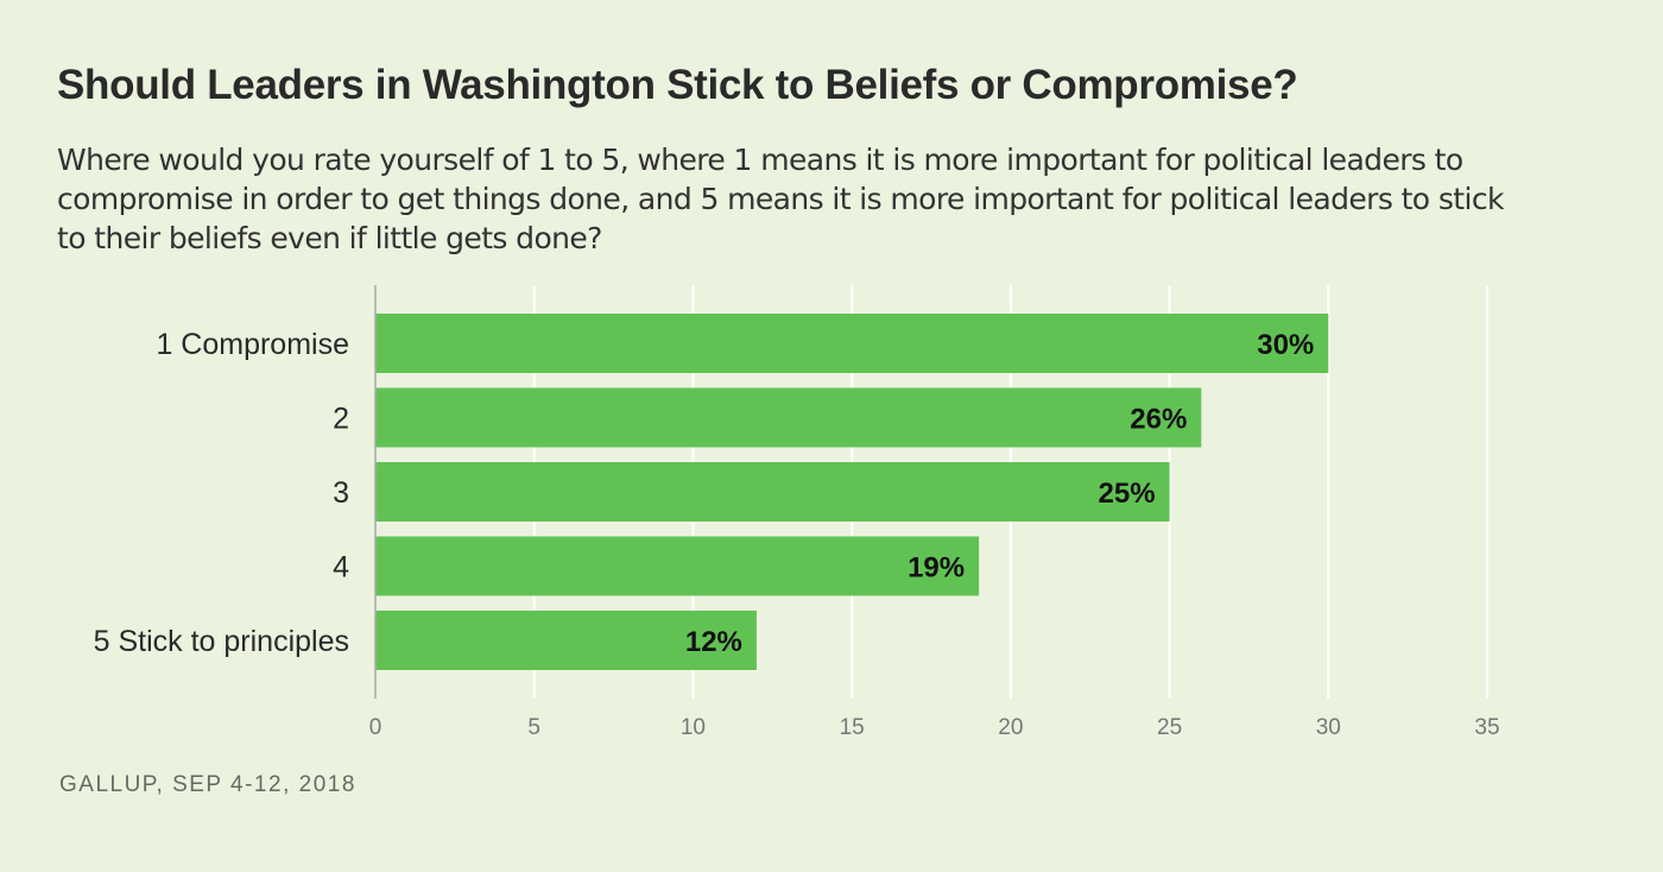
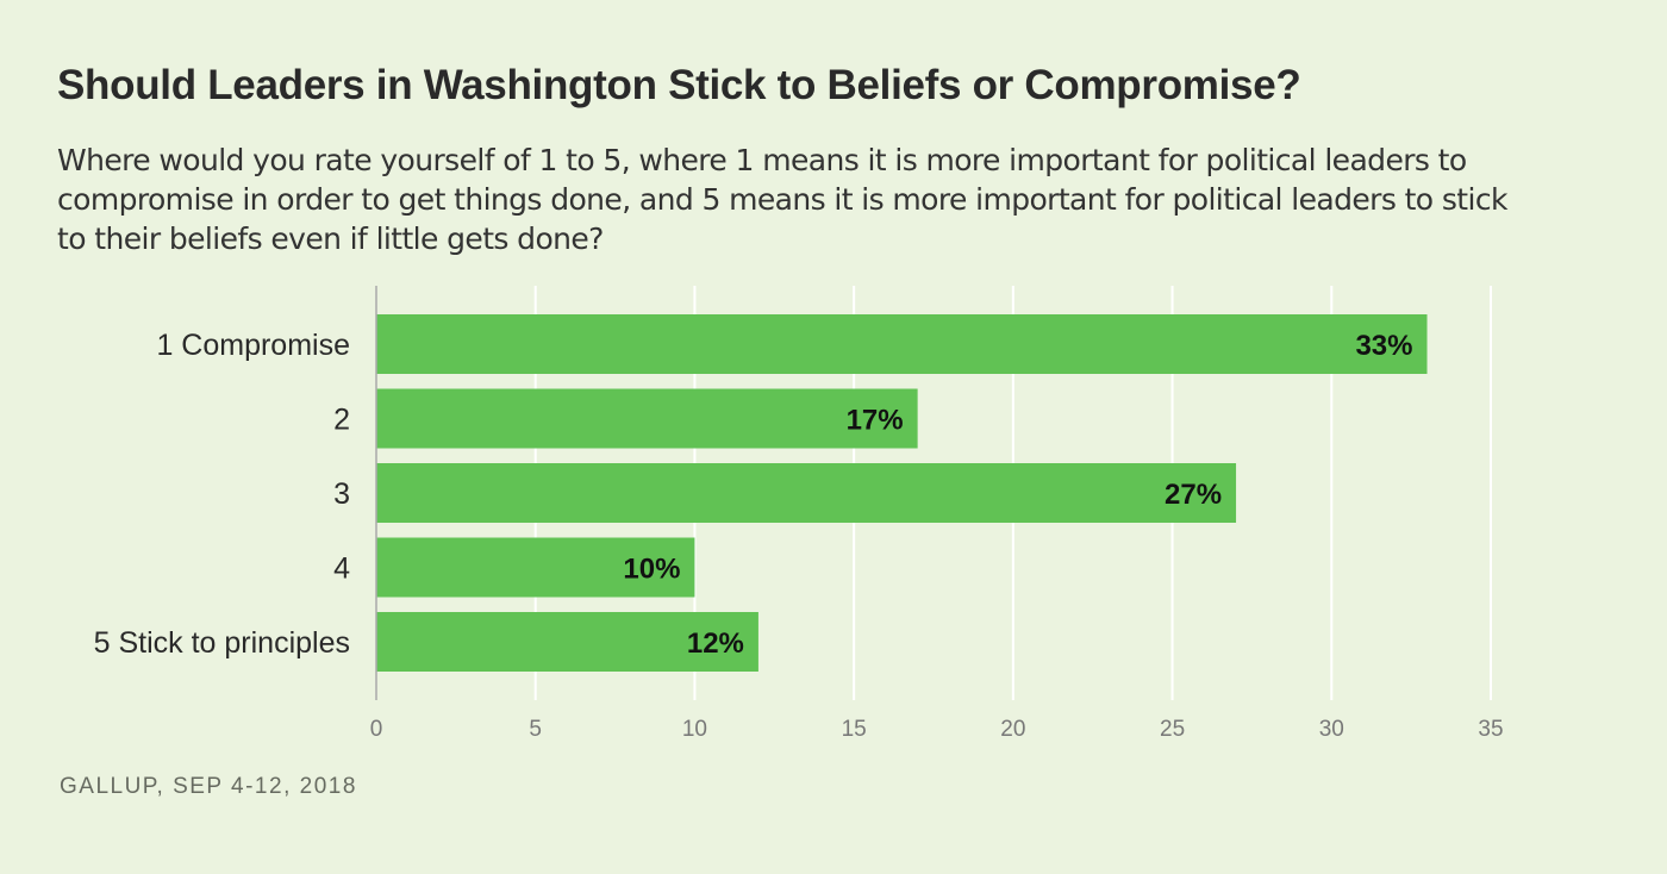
1 Compromise: 30% -> 33%
2: 26% -> 17%
3: 25% -> 27%
4: 19% -> 10%
